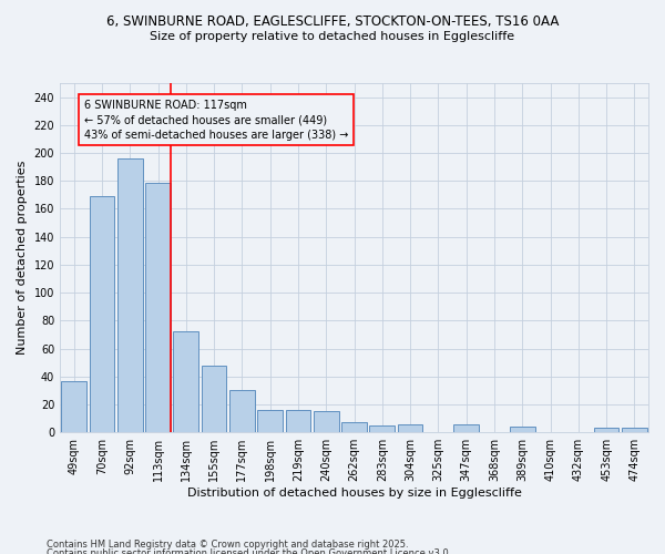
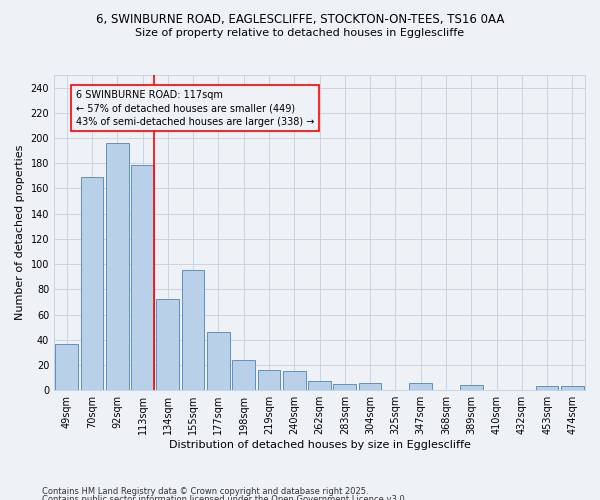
155sqm: 48 -> 95
177sqm: 30 -> 46
198sqm: 16 -> 24
